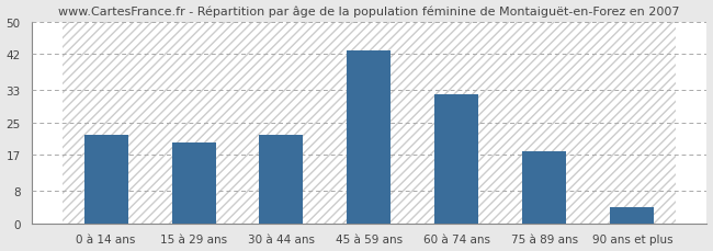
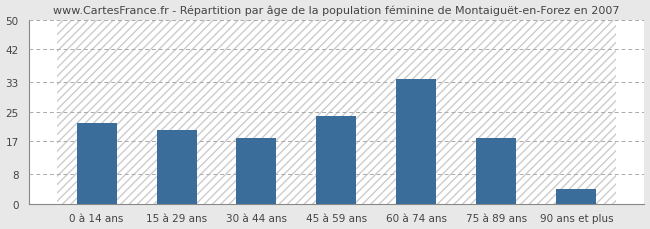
30 à 44 ans: 22 -> 18
45 à 59 ans: 43 -> 24
60 à 74 ans: 32 -> 34
